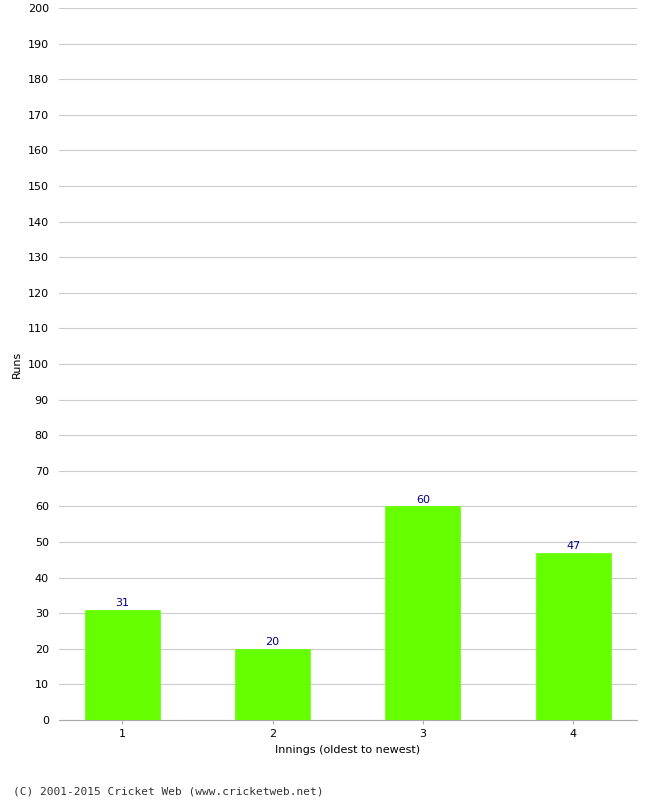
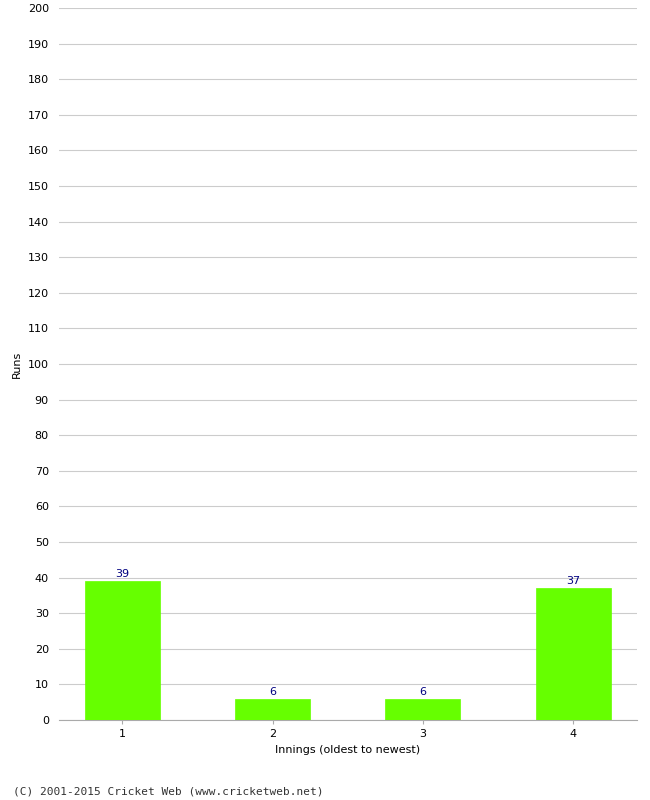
1: 31 -> 39
2: 20 -> 6
3: 60 -> 6
4: 47 -> 37
